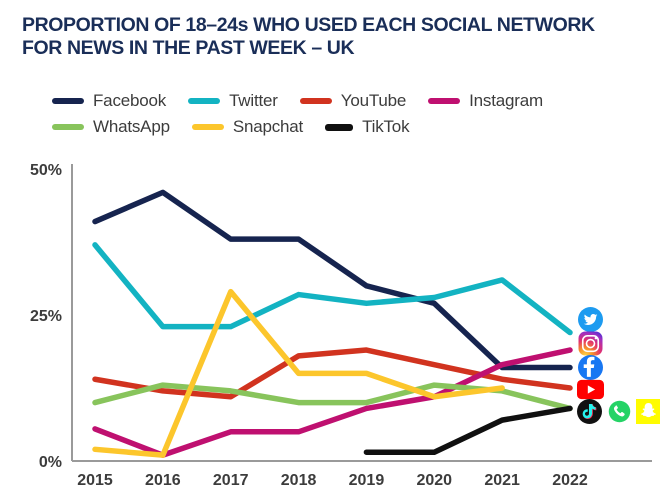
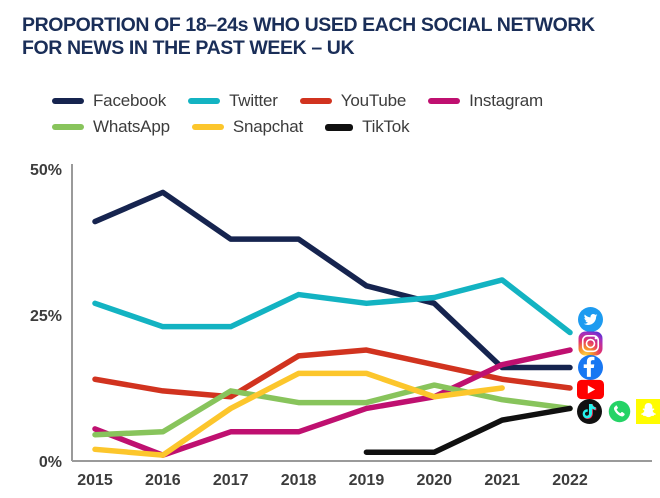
Twitter/2015: 37% -> 27%
WhatsApp/2015: 10% -> 4%
WhatsApp/2016: 13% -> 5%
Snapchat/2017: 29% -> 9%
WhatsApp/2021: 12% -> 10%
